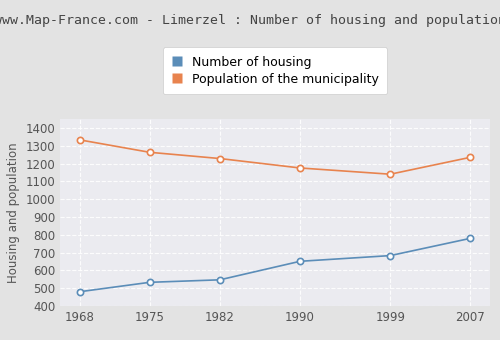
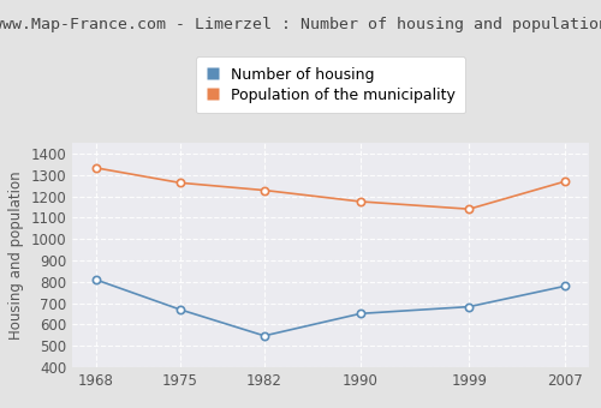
Number of housing/1968: 480 -> 810
Number of housing/1975: 530 -> 670
Population of the municipality/2007: 1240 -> 1270
